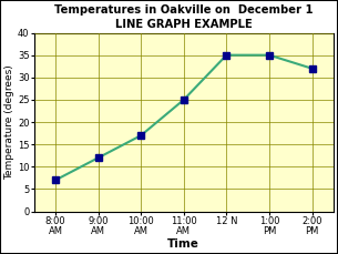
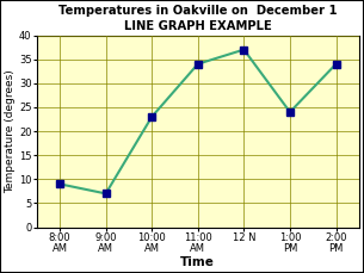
8:00 AM: 7 -> 9
9:00 AM: 12 -> 7
10:00 AM: 17 -> 23
11:00 AM: 25 -> 34
12 N: 35 -> 37
1:00 PM: 35 -> 24
2:00 PM: 32 -> 34
